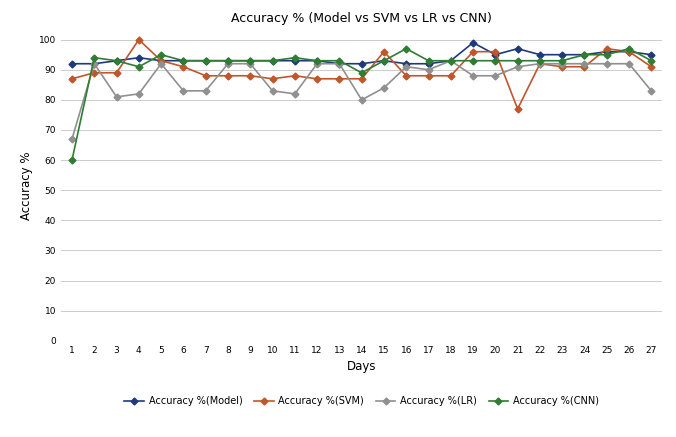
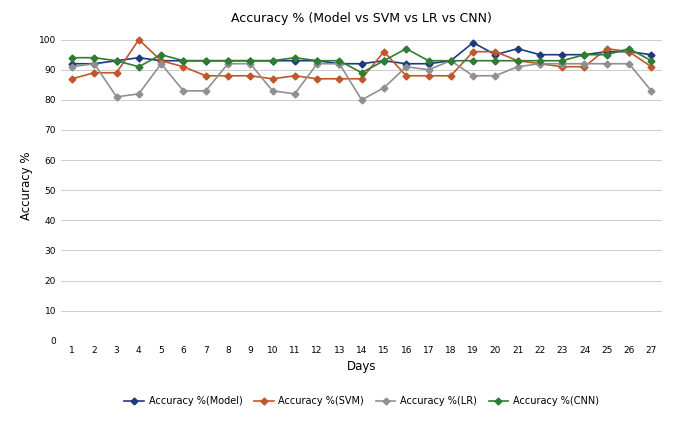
Accuracy %(LR)/1: 67 -> 91
Accuracy %(CNN)/1: 60 -> 94
Accuracy %(SVM)/21: 77 -> 93
